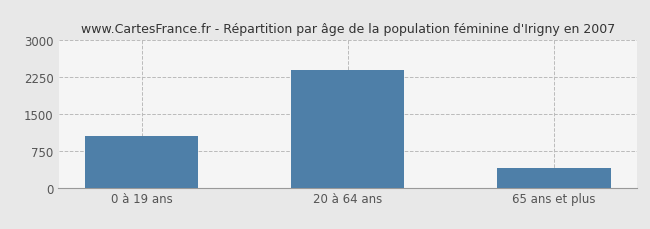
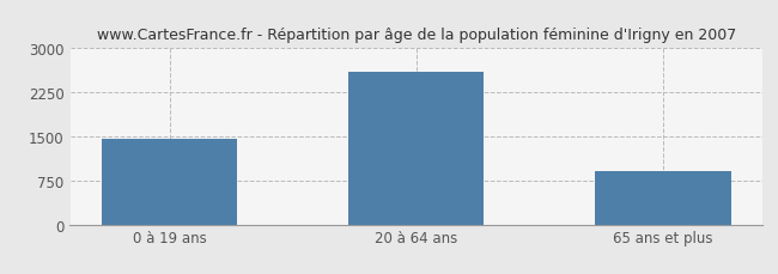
0 à 19 ans: 1050 -> 1450
20 à 64 ans: 2400 -> 2600
65 ans et plus: 400 -> 900
